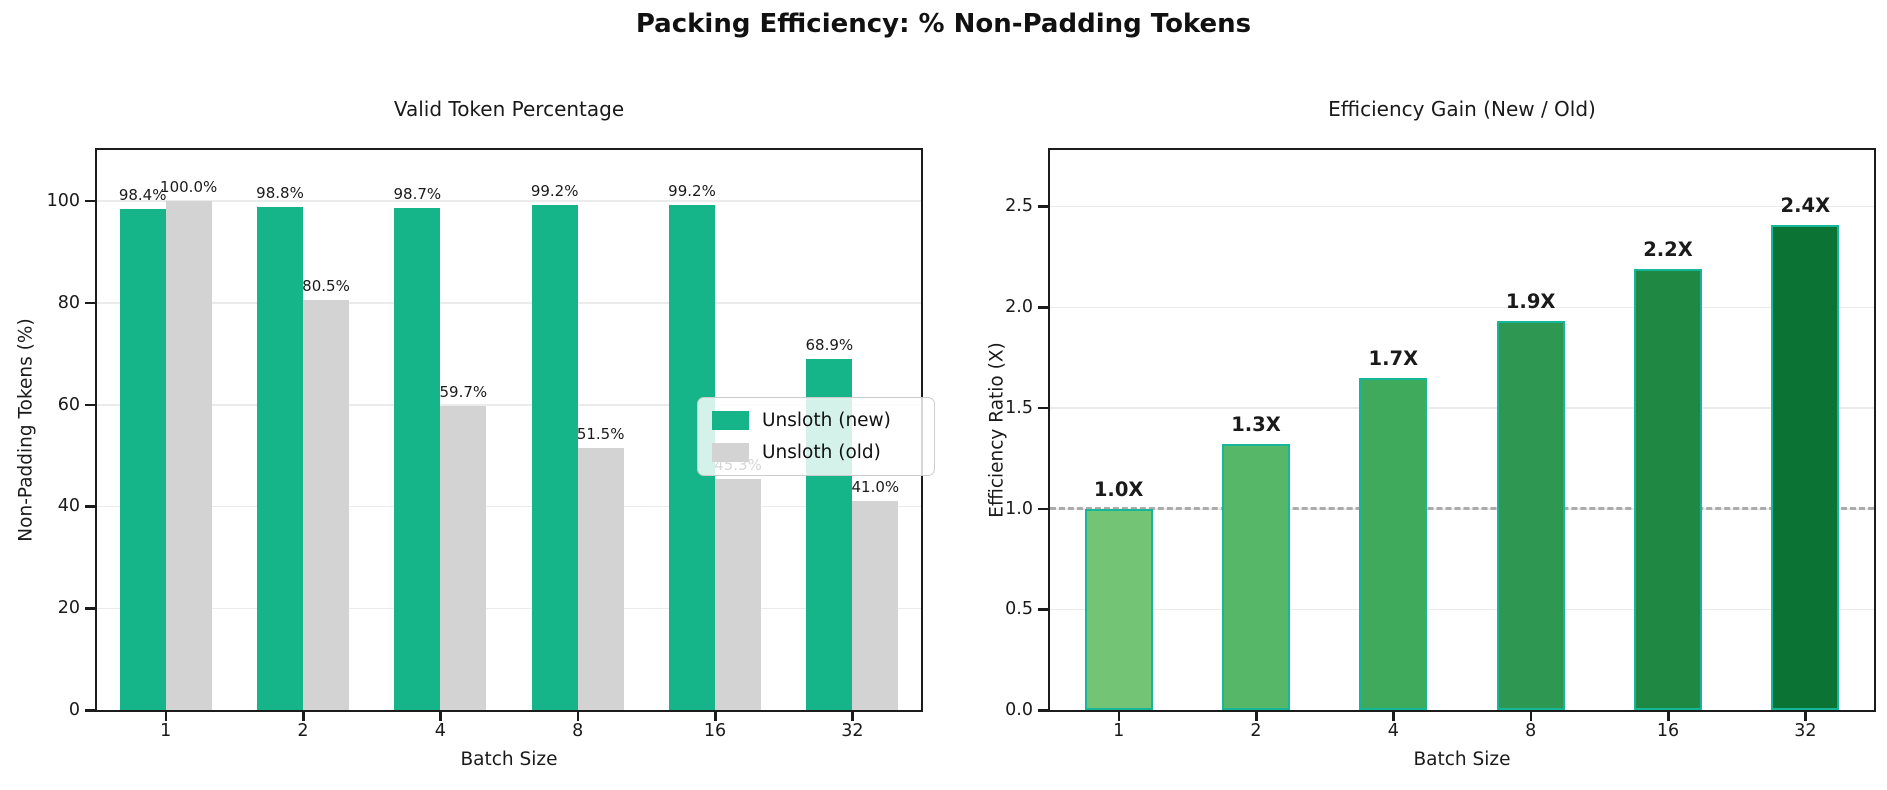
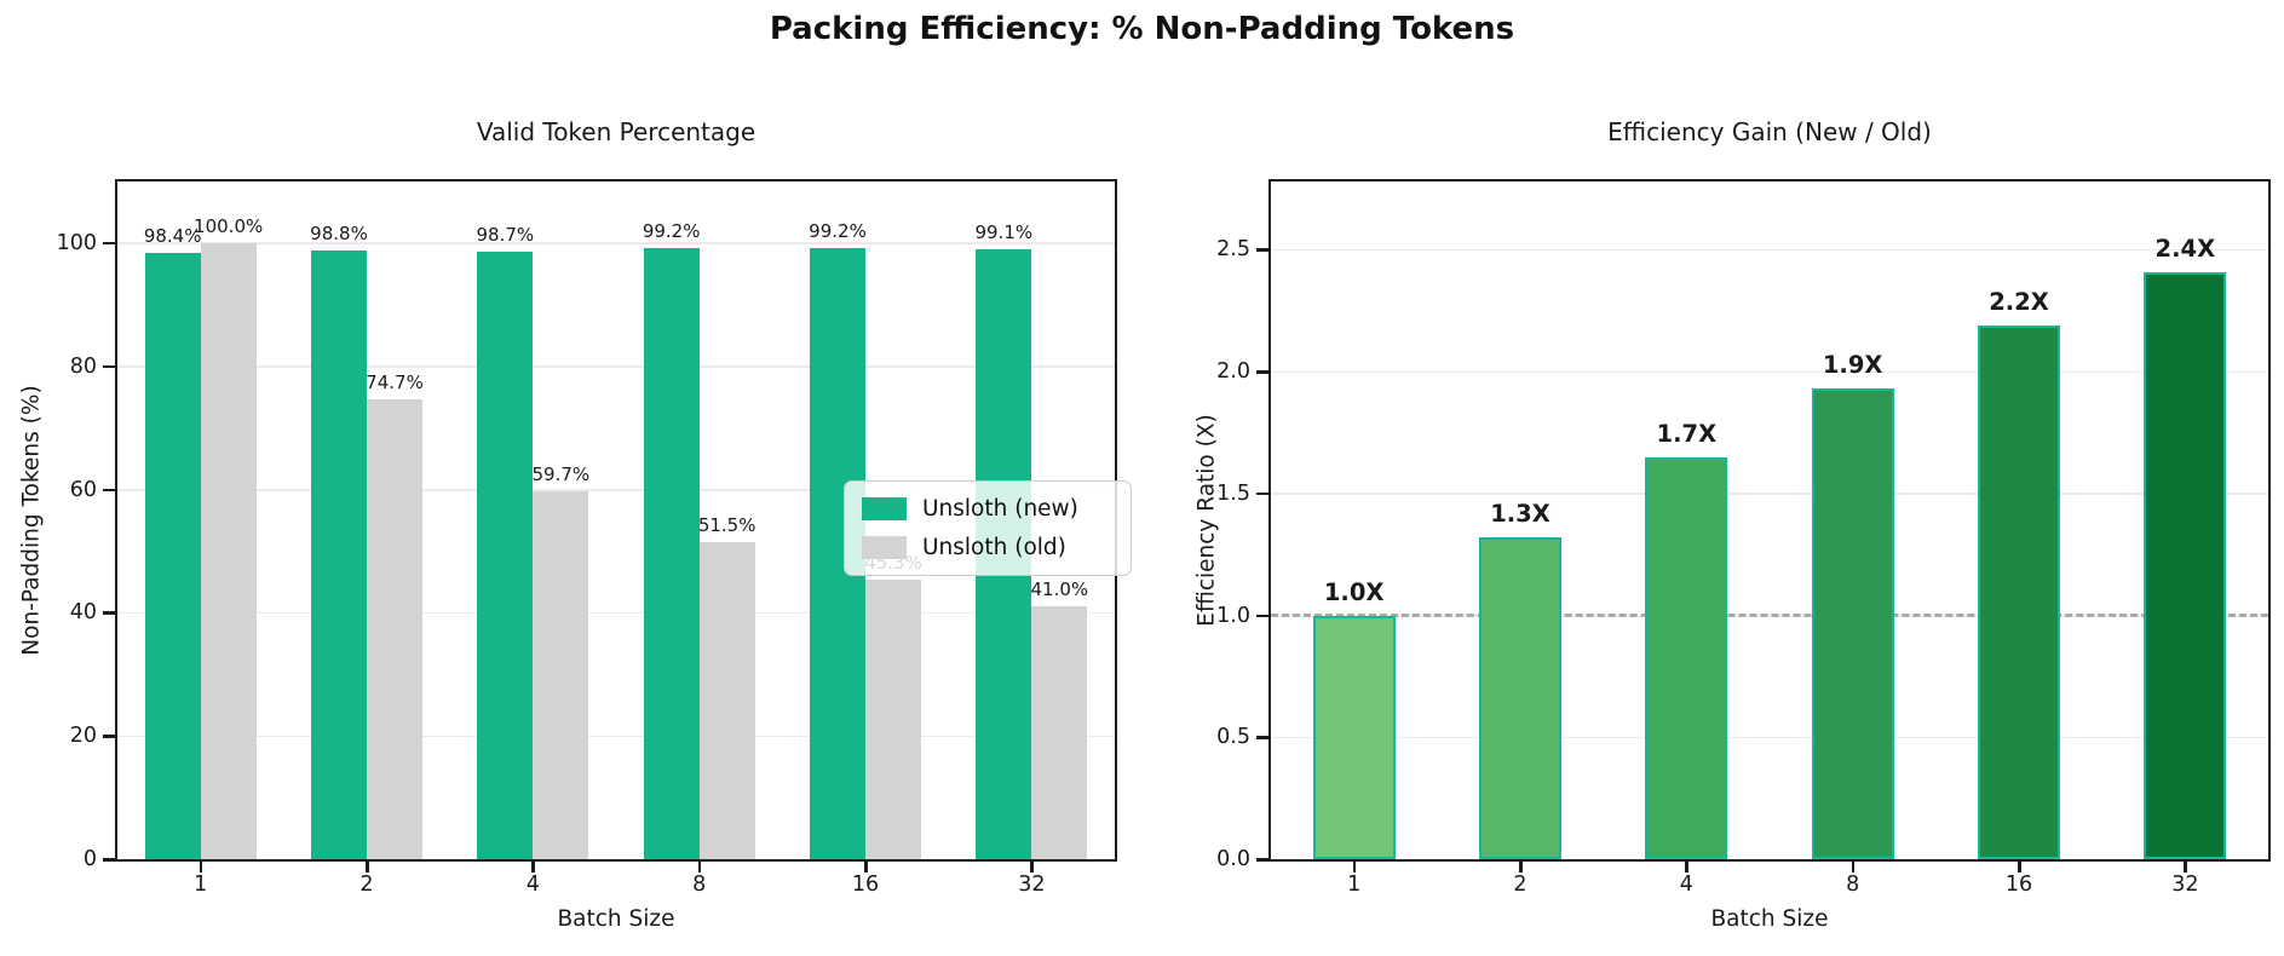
Valid Token Percentage/Unsloth (old)/2: 80.5% -> 74.7%
Valid Token Percentage/Unsloth (new)/32: 68.9% -> 99.1%
